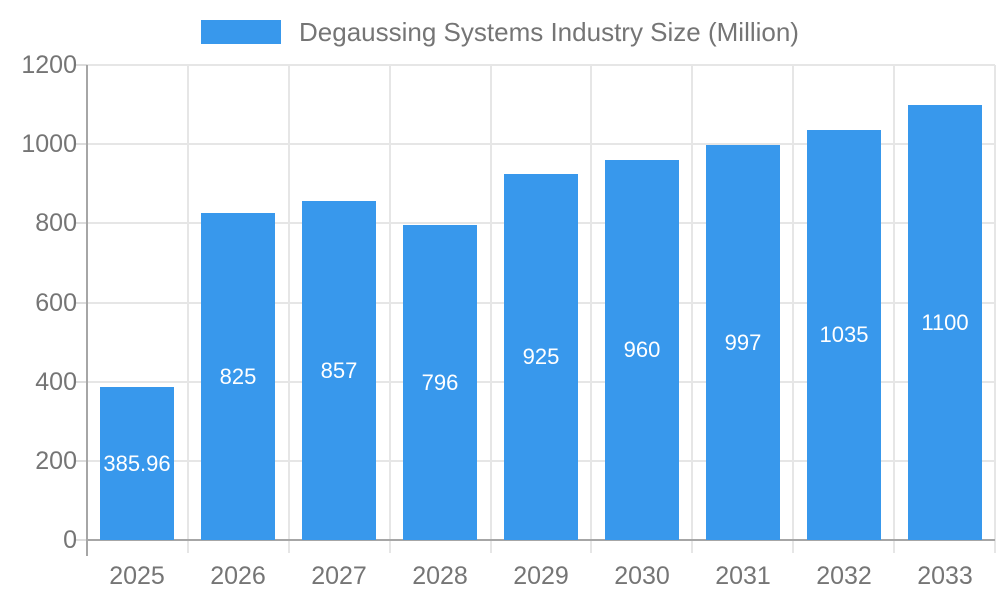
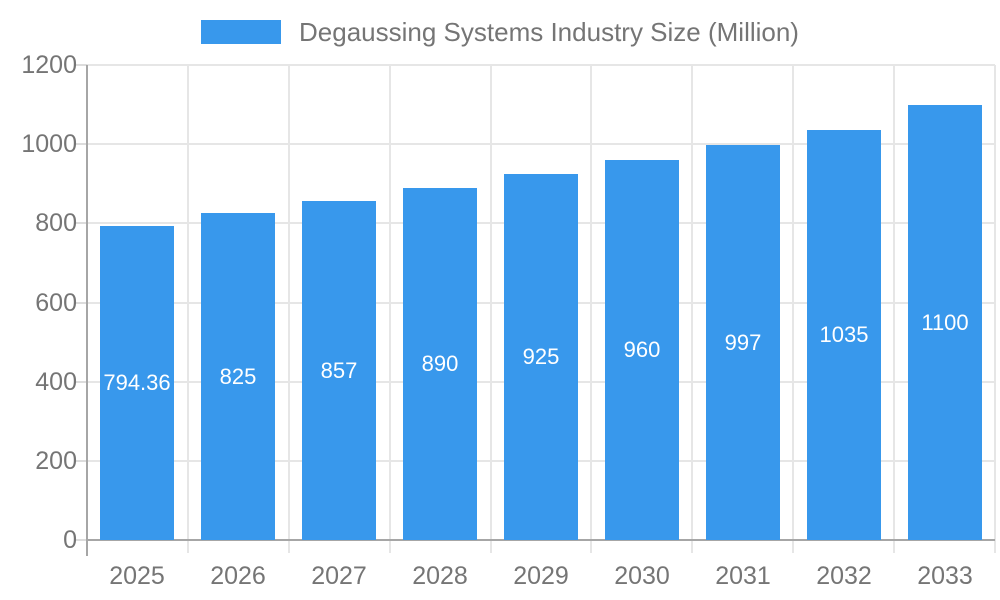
2025: 385.96 -> 794.36
2028: 796 -> 890
